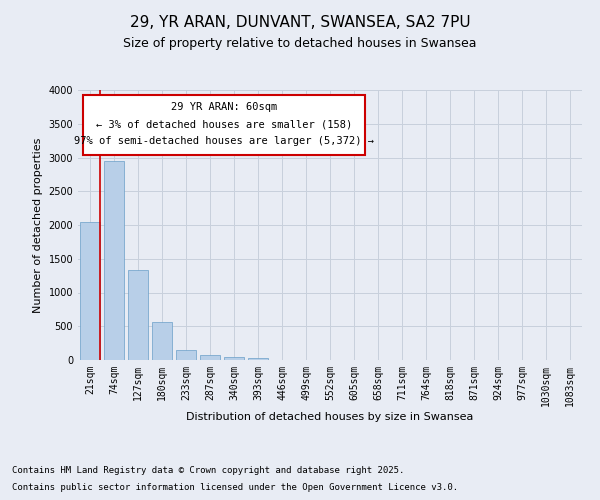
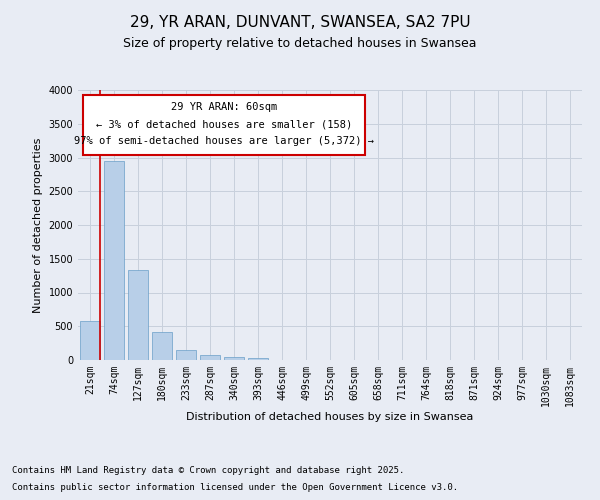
21sqm: 2040 -> 580
180sqm: 560 -> 420
